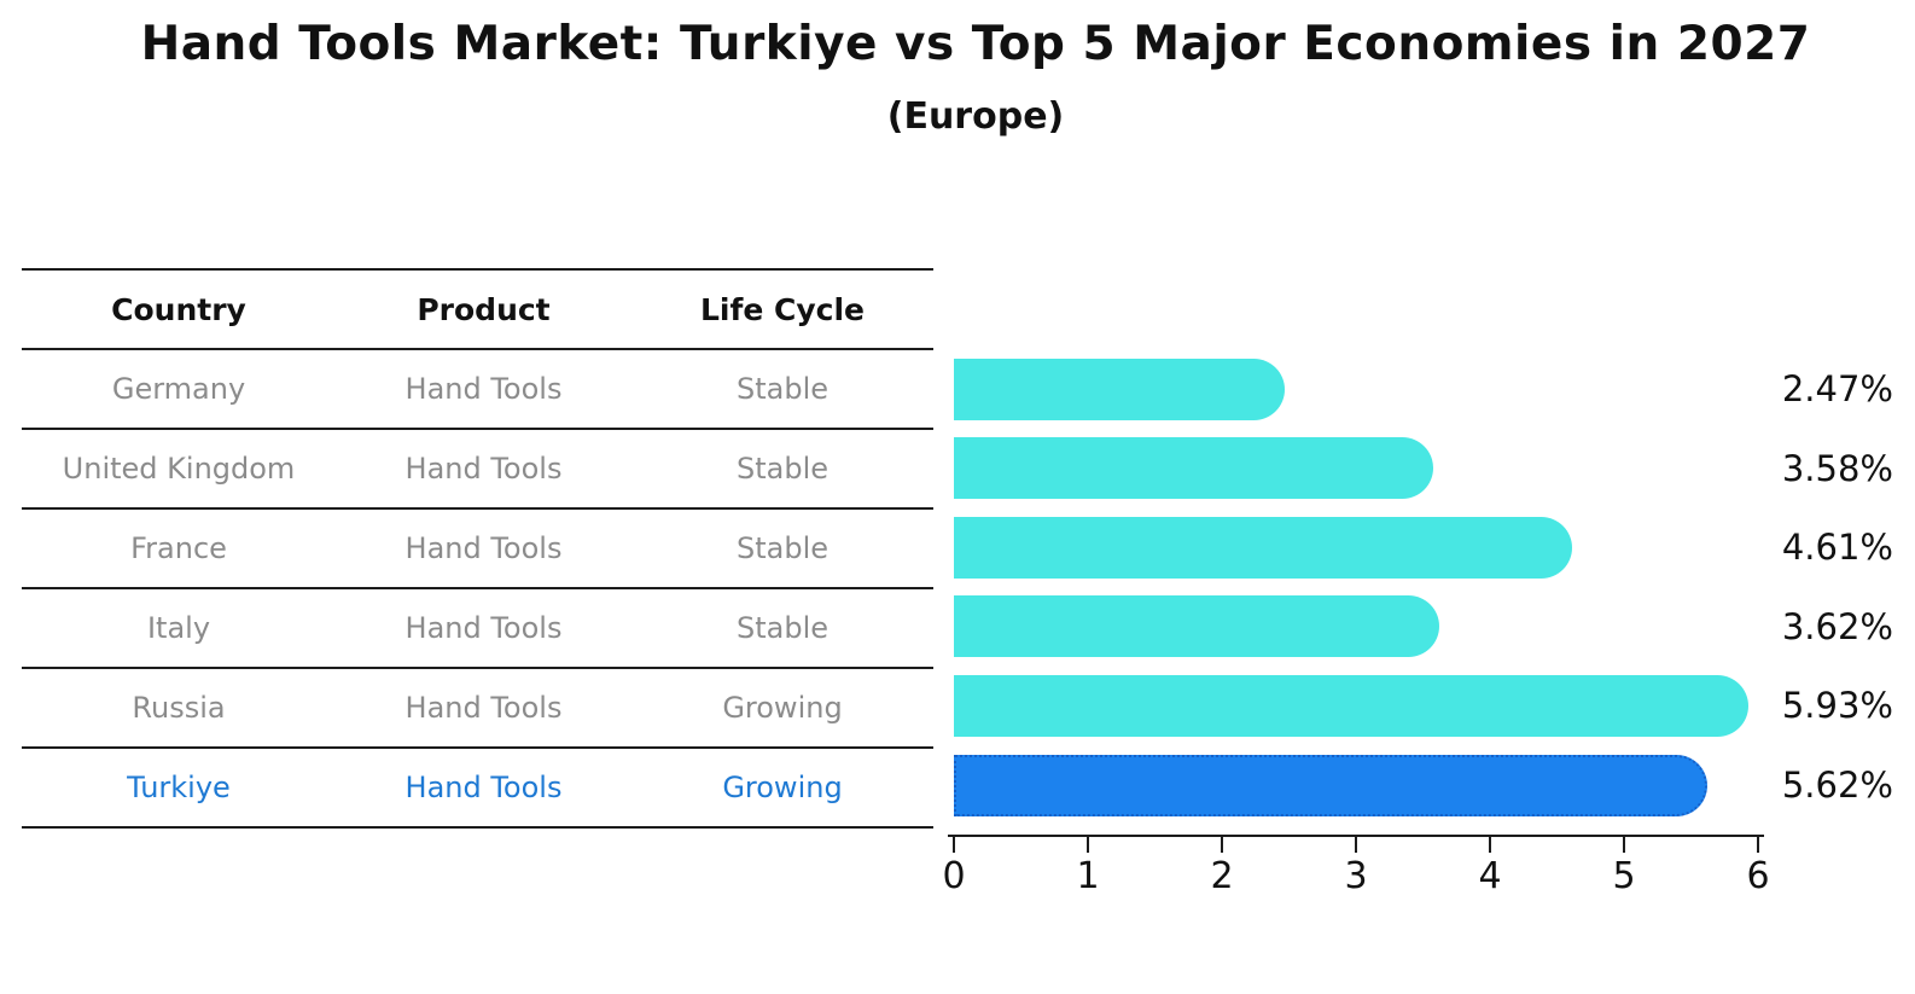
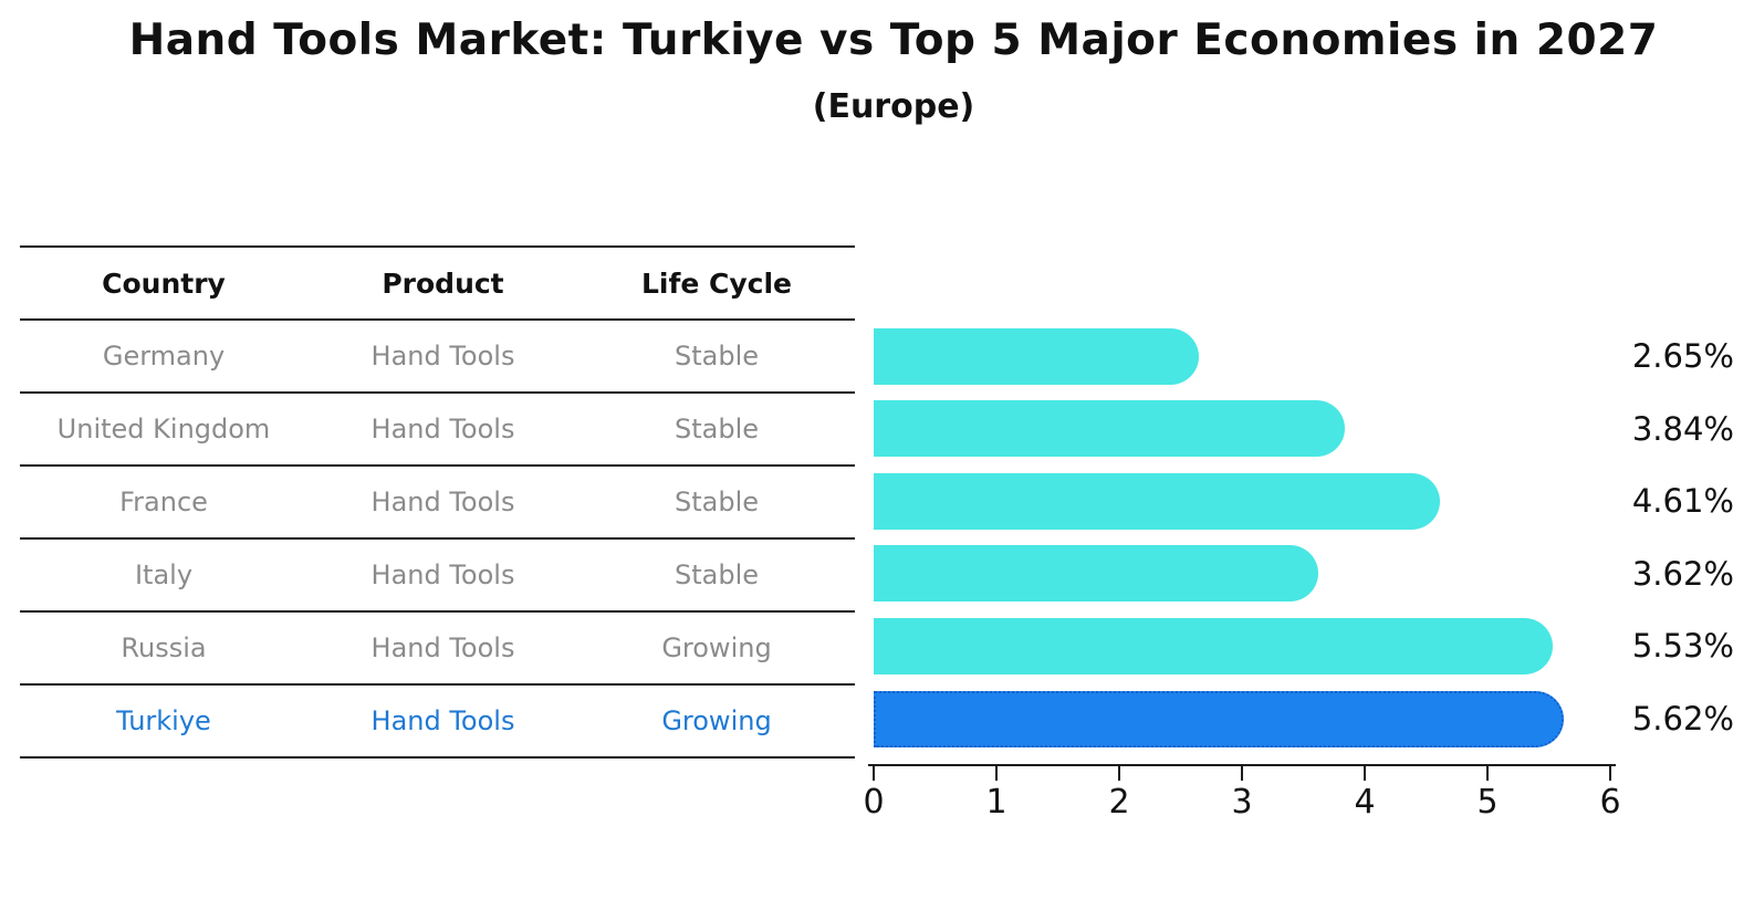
Germany: 2.47% -> 2.65%
United Kingdom: 3.58% -> 3.84%
Russia: 5.93% -> 5.53%
